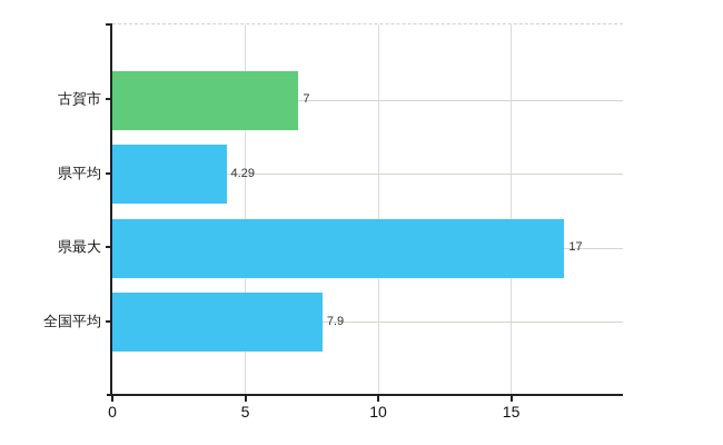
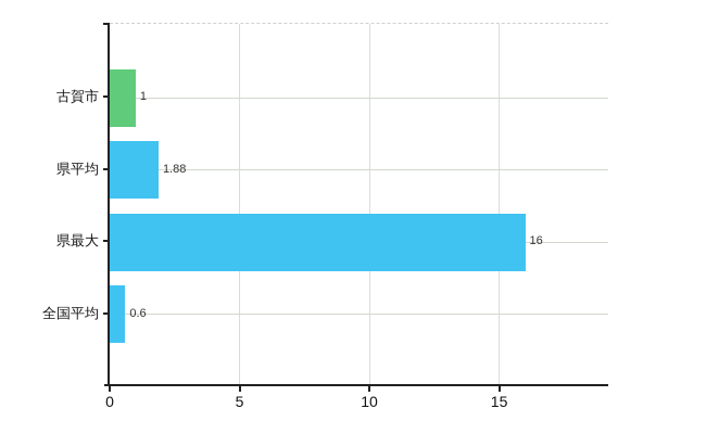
古賀市: 7 -> 1
県平均: 4.29 -> 1.88
県最大: 17 -> 16
全国平均: 7.9 -> 0.6
